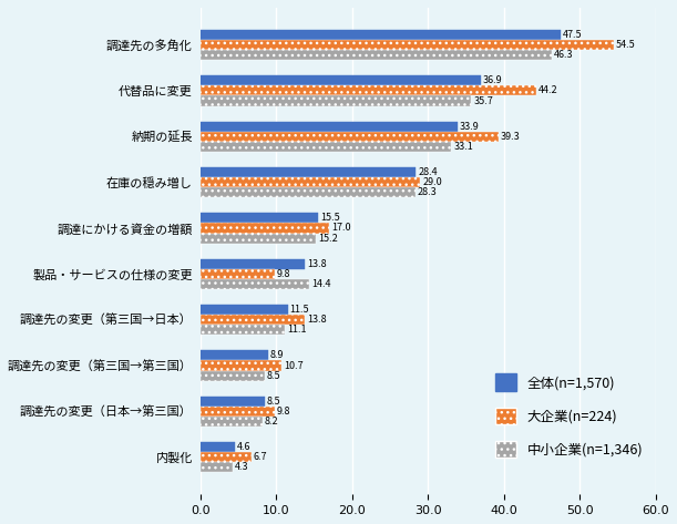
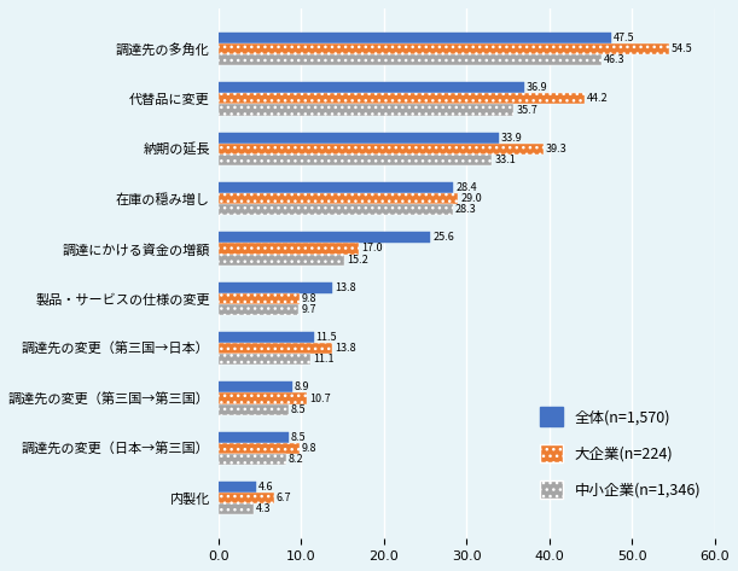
全体(n=1,570)/調達にかける資金の増額: 15.5 -> 25.6
中小企業(n=1,346)/製品・サービスの仕様の変更: 14.4 -> 9.7
